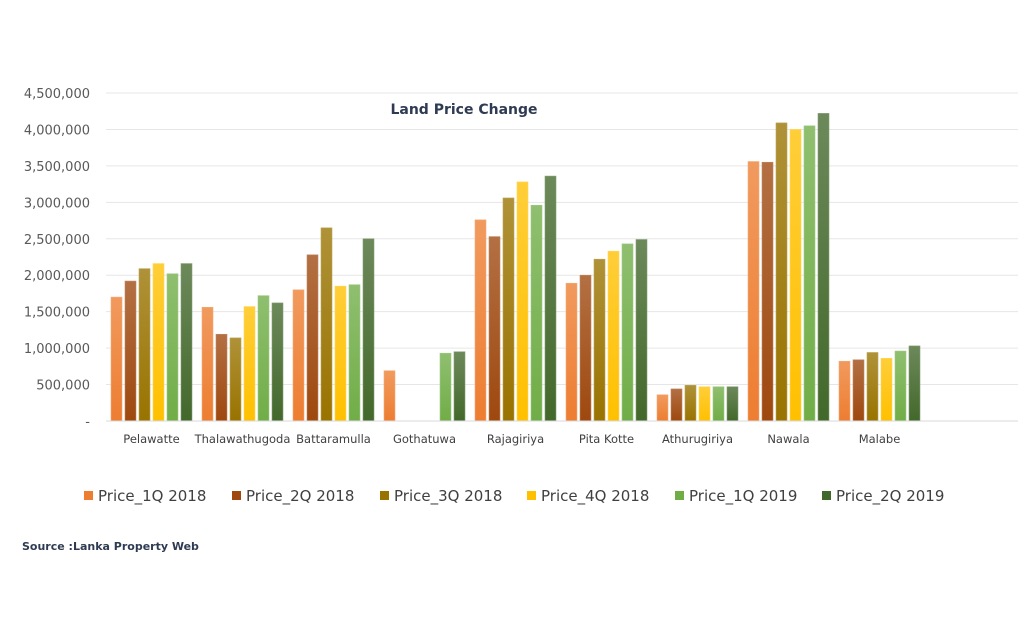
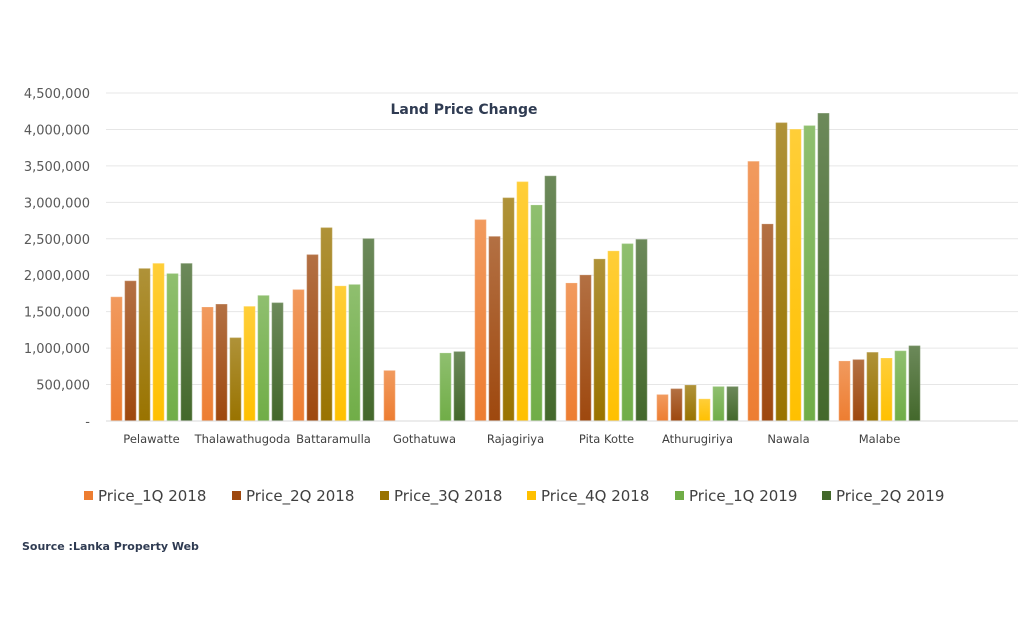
Price_2Q 2018/Thalawathugoda: 1200000 -> 1600000
Price_4Q 2018/Athurugiriya: 500000 -> 300000
Price_2Q 2018/Nawala: 3600000 -> 2700000
